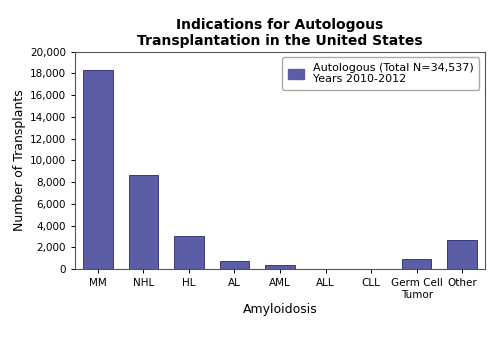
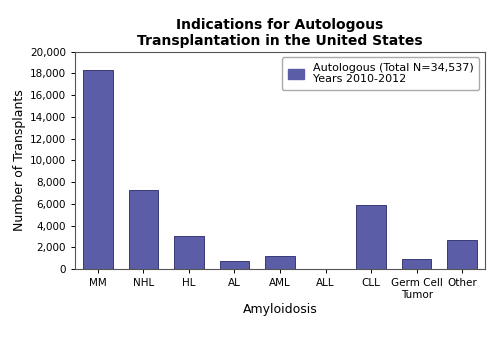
NHL: 8,700 -> 7,300
AML: 400 -> 1,200
CLL: 0 -> 5,900
